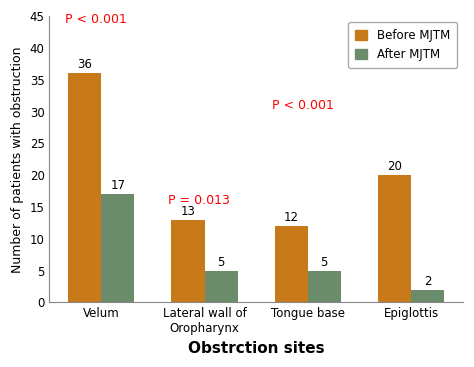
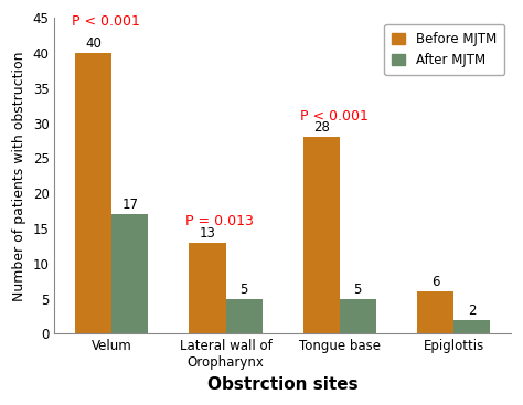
Before MJTM/Velum: 36 -> 40
Before MJTM/Tongue base: 12 -> 28
Before MJTM/Epiglottis: 20 -> 6
